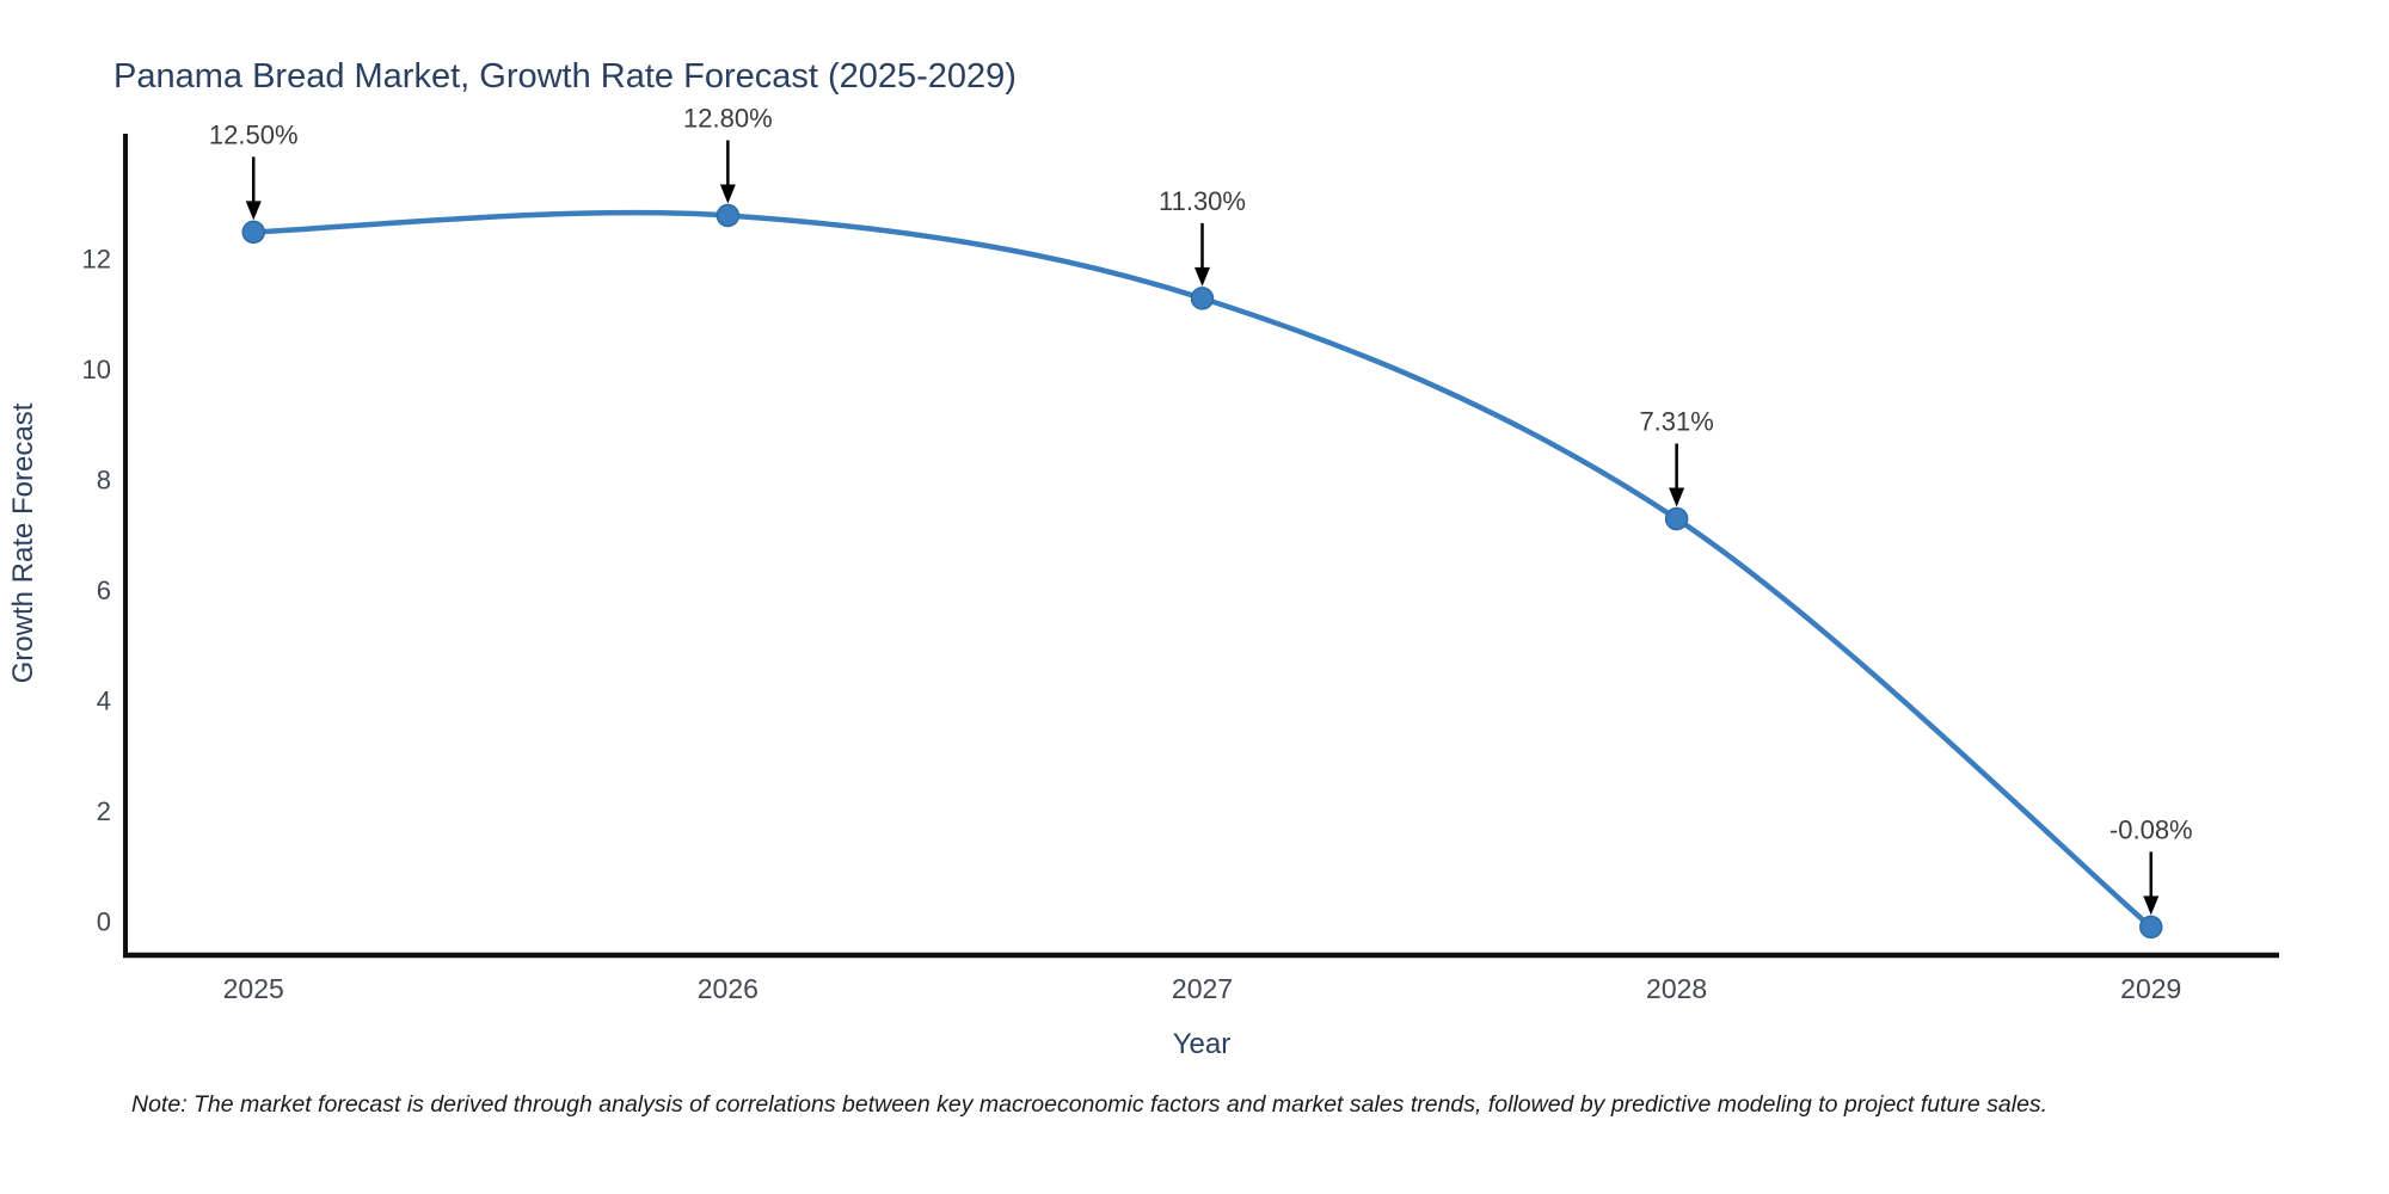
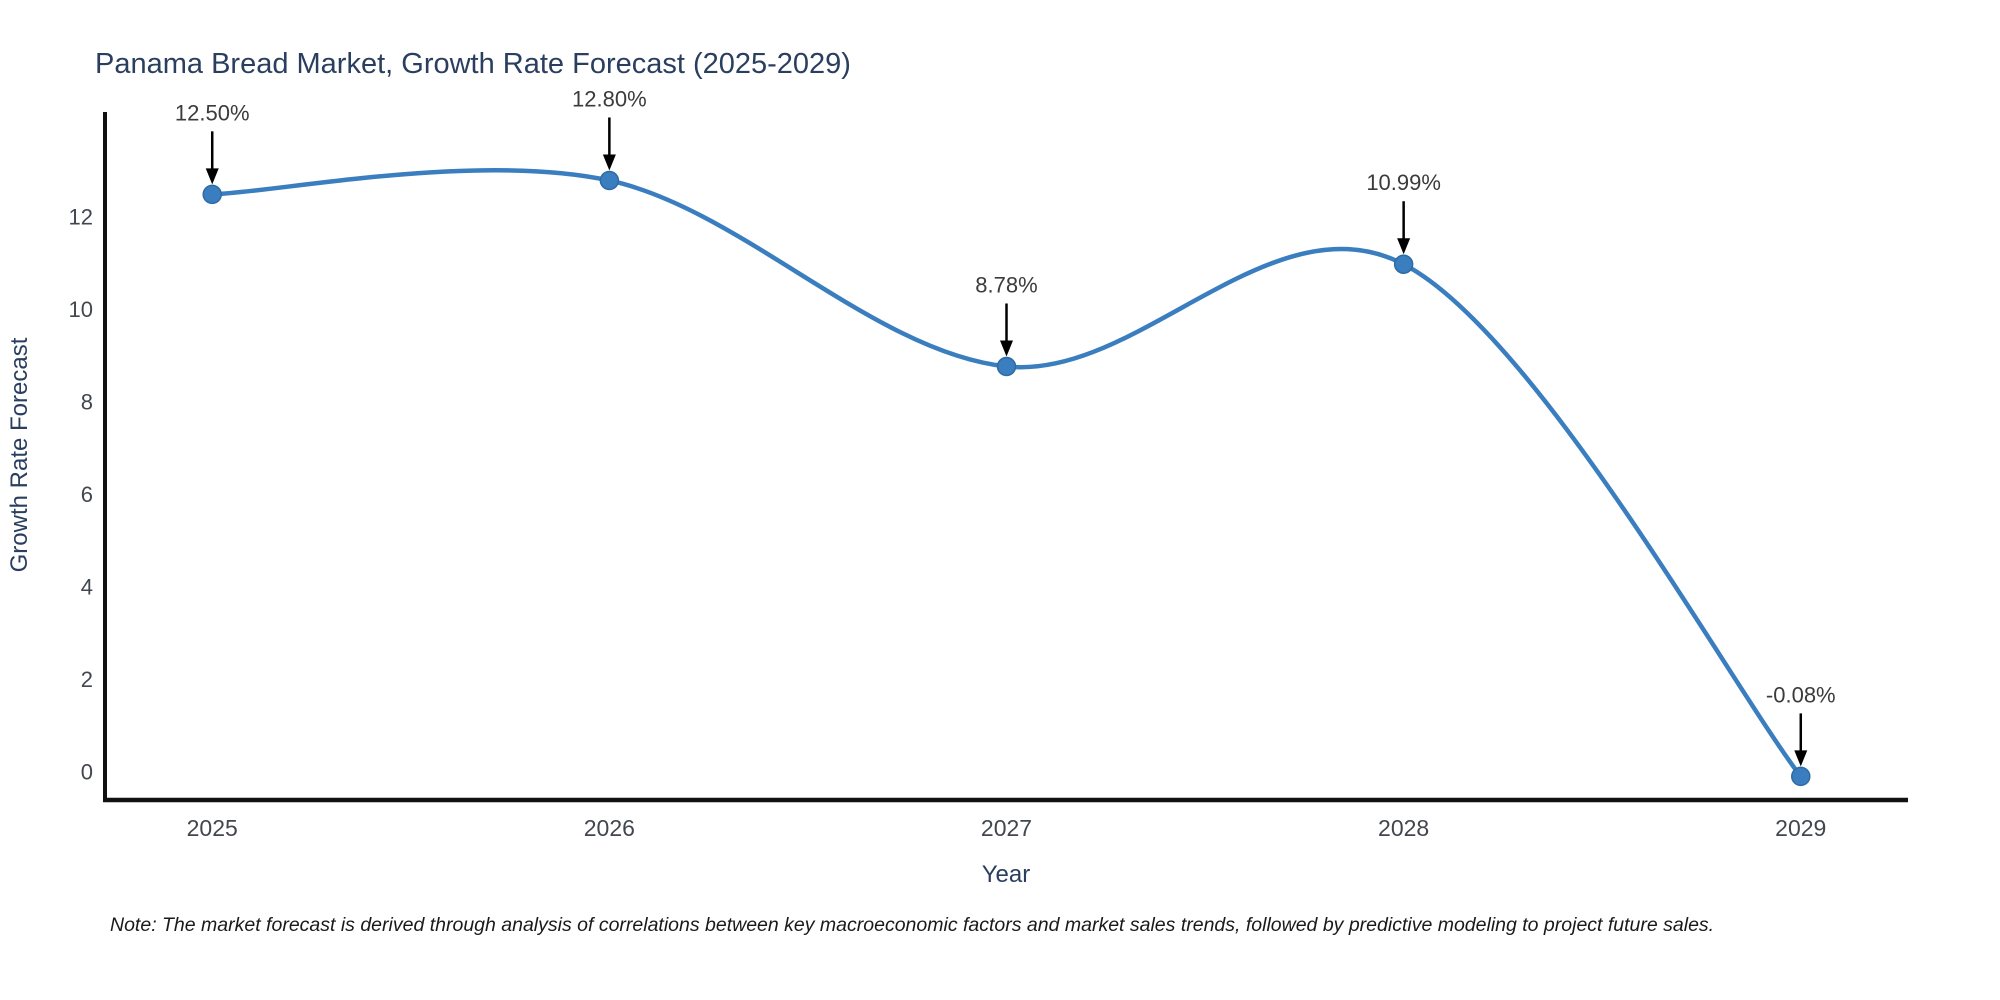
2027: 11.30% -> 8.78%
2028: 7.31% -> 10.99%
